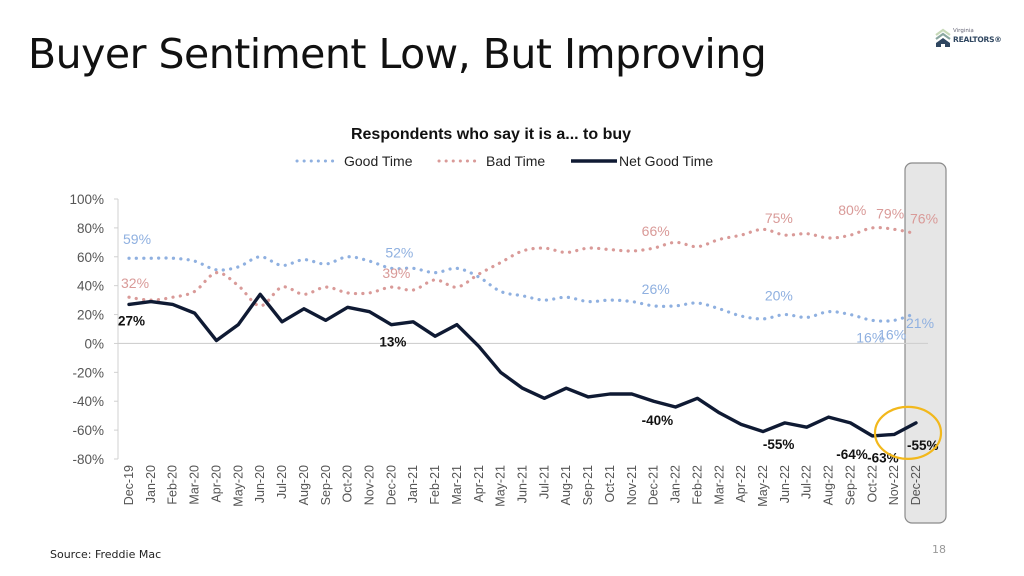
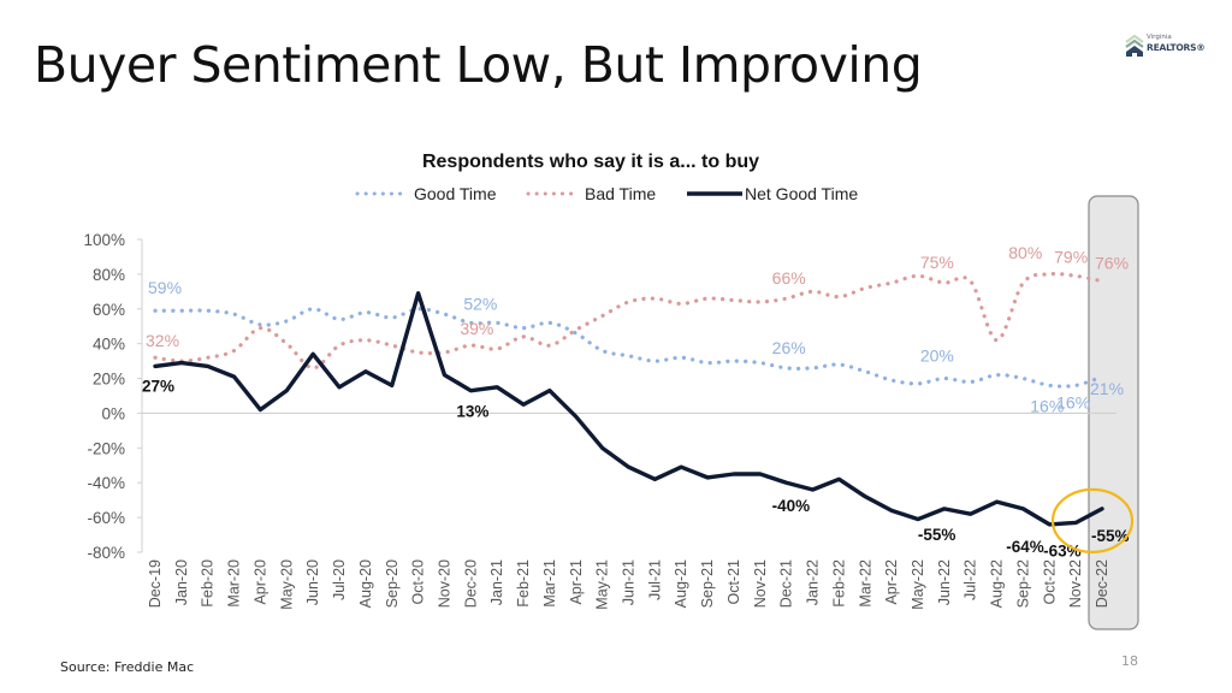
Bad Time/Aug-20: 34% -> 42%
Net Good Time/Oct-20: 25% -> 69%
Bad Time/Aug-22: 73% -> 42%
